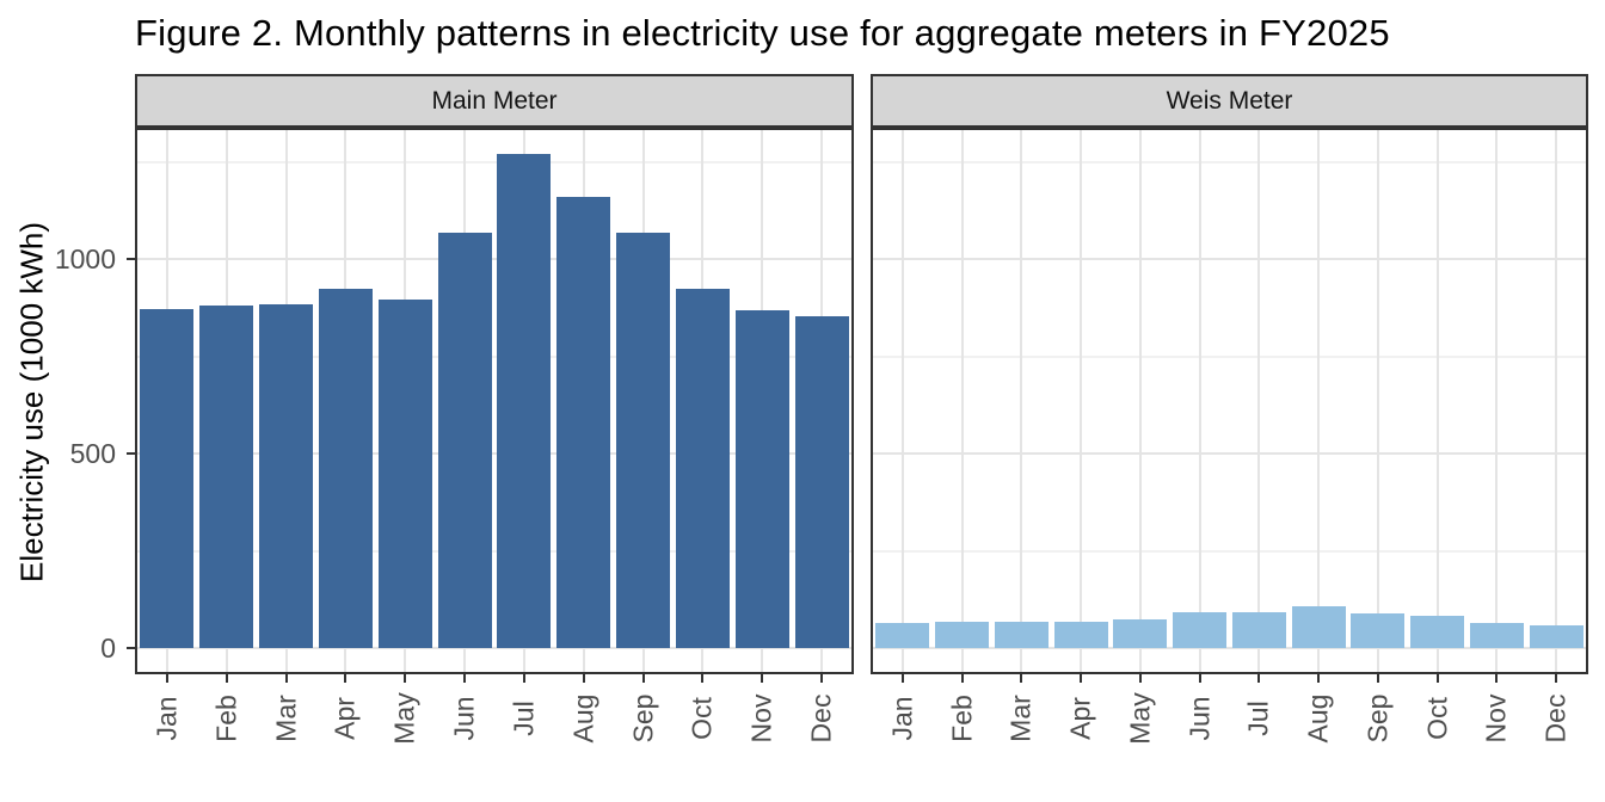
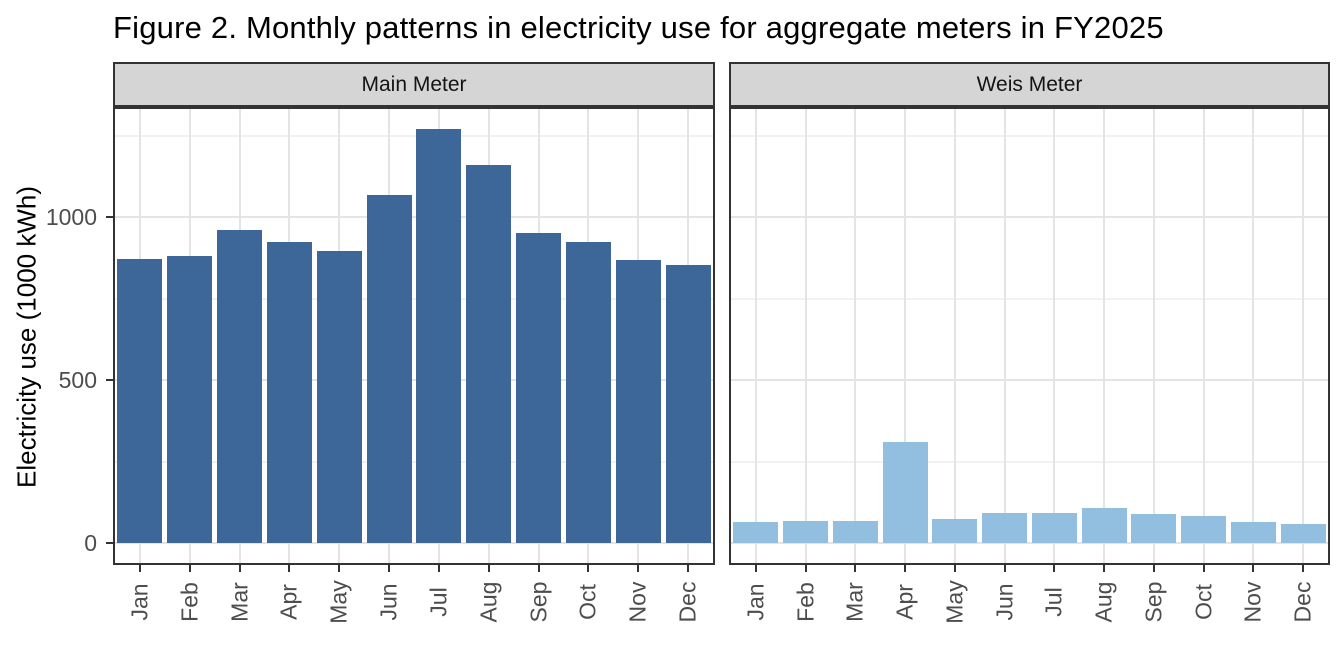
Main Meter/Mar: 880 -> 960
Weis Meter/Apr: 70 -> 310
Main Meter/Sep: 1070 -> 950
